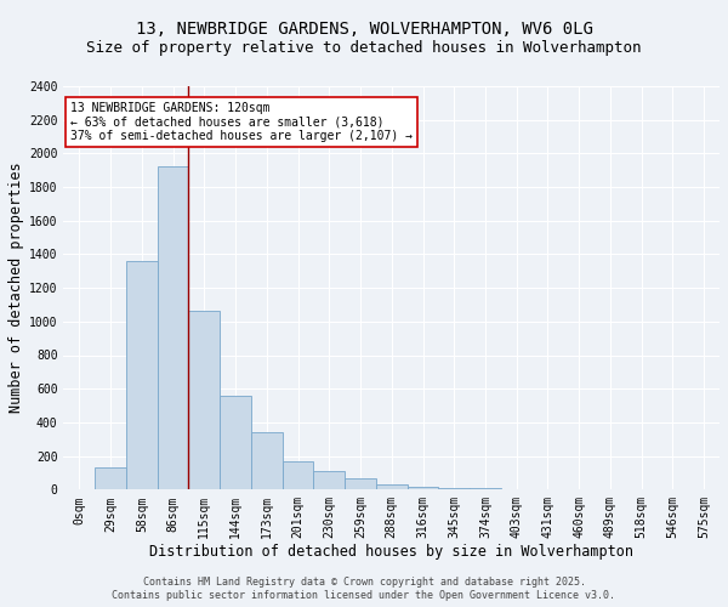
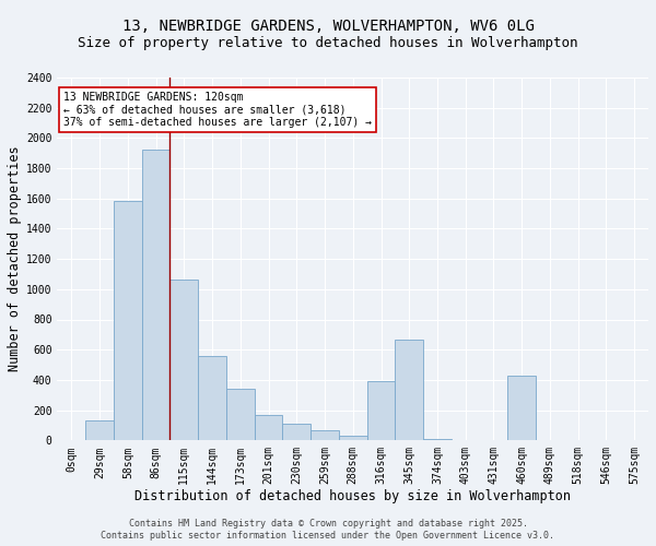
58sqm: 1360 -> 1580
316sqm: 20 -> 390
345sqm: 10 -> 670
460sqm: 0 -> 430
